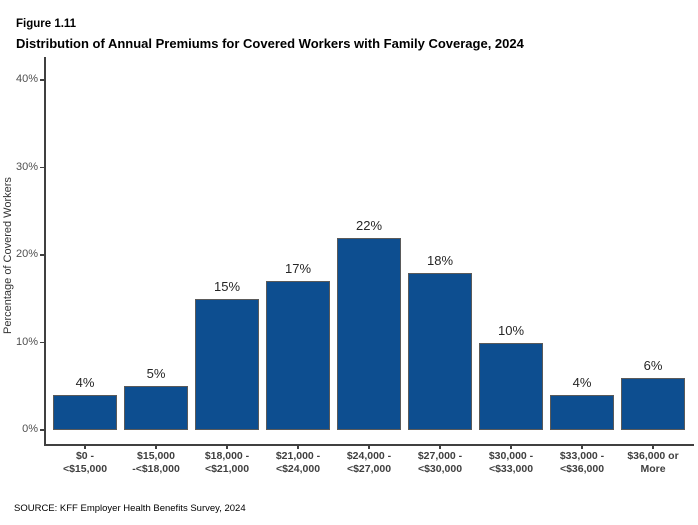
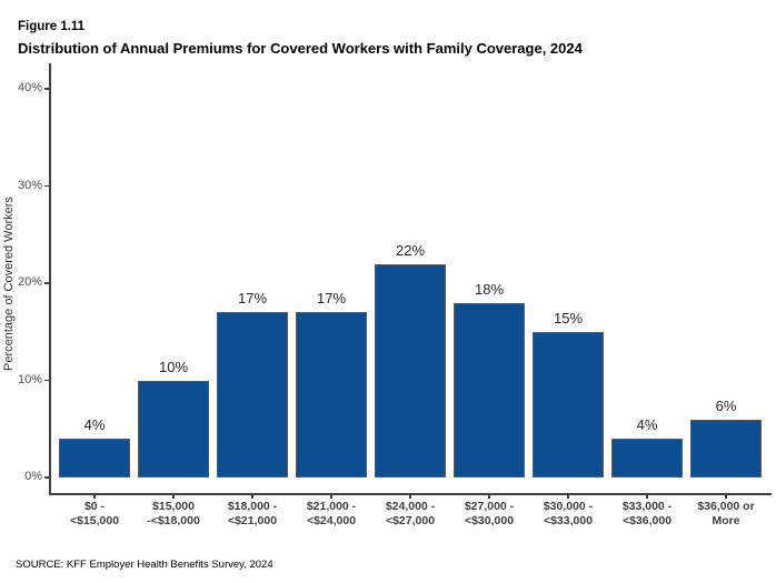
$15,000 -<$18,000: 5% -> 10%
$18,000 - <$21,000: 15% -> 17%
$30,000 - <$33,000: 10% -> 15%
